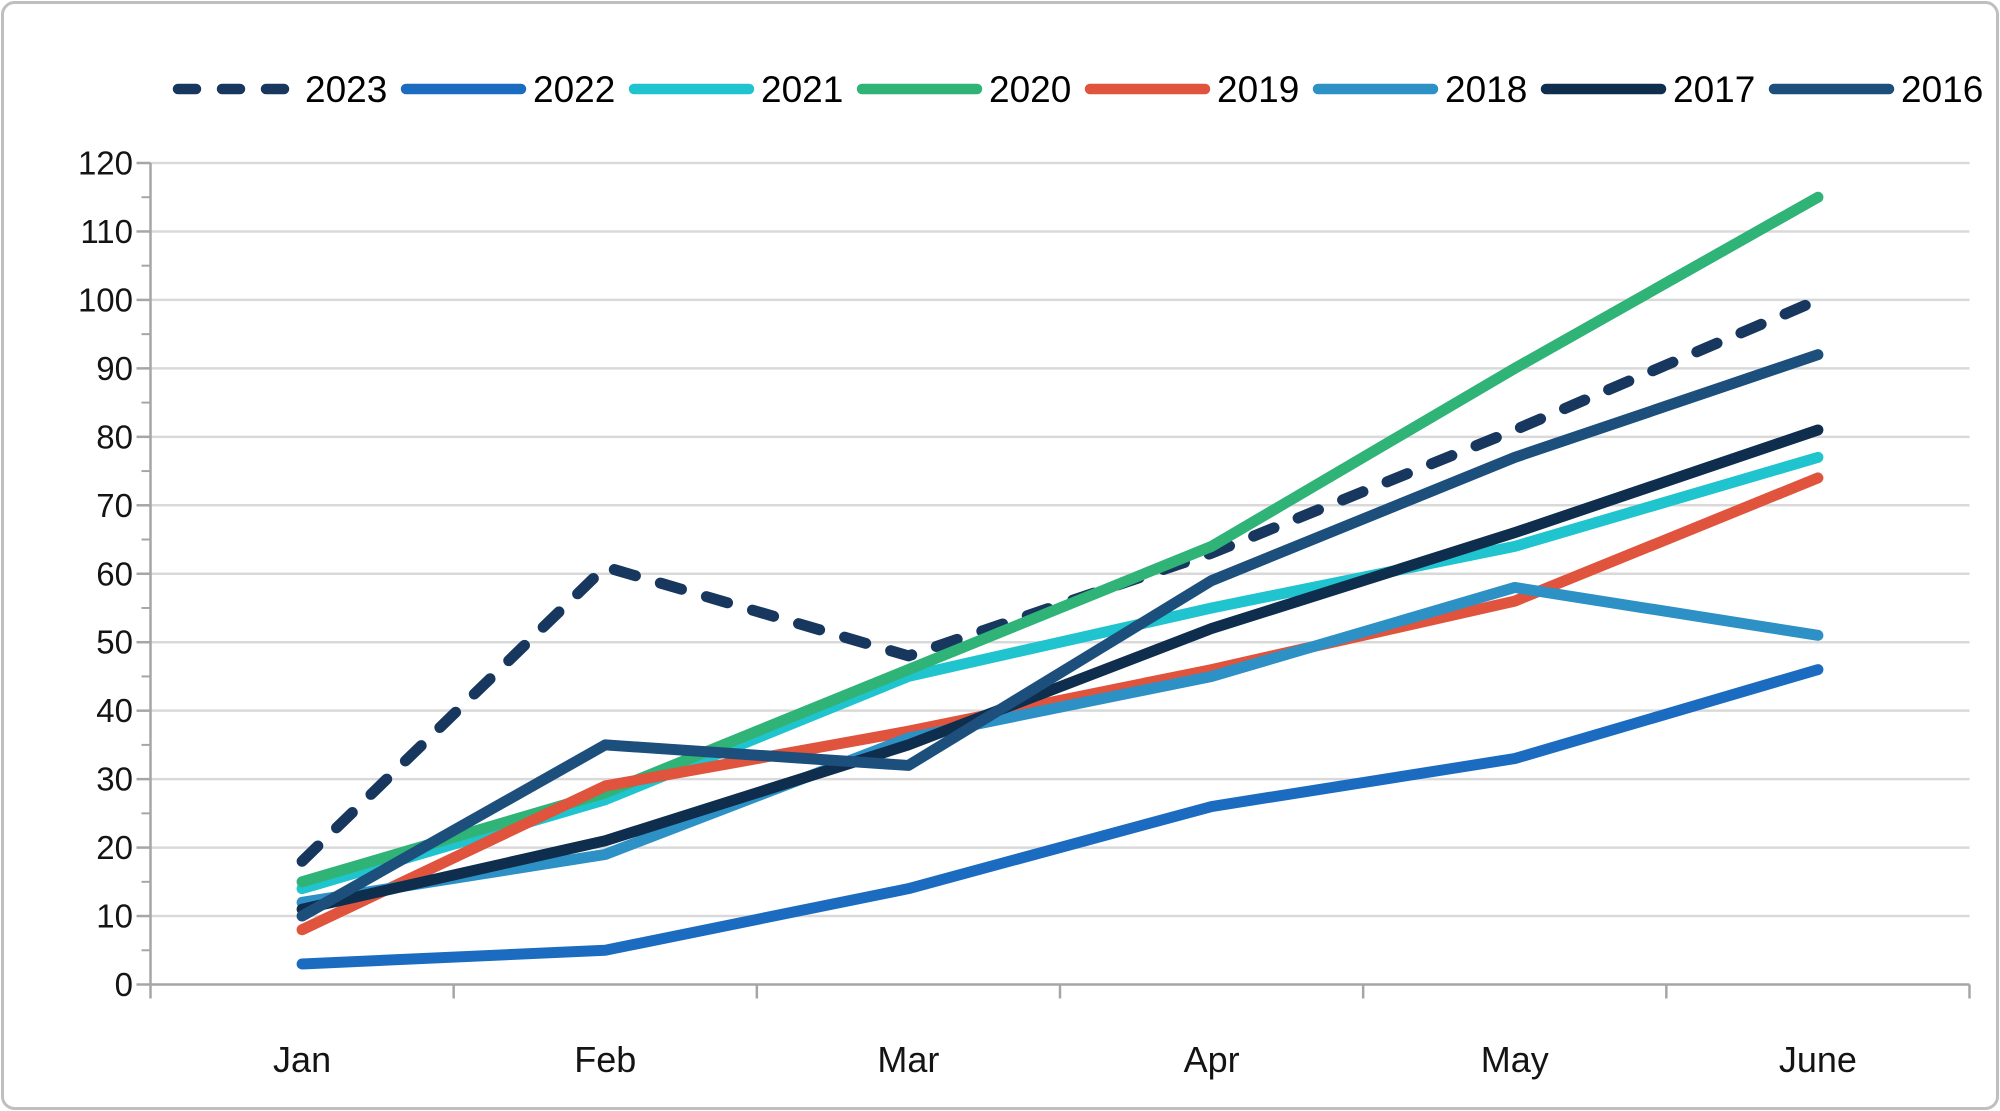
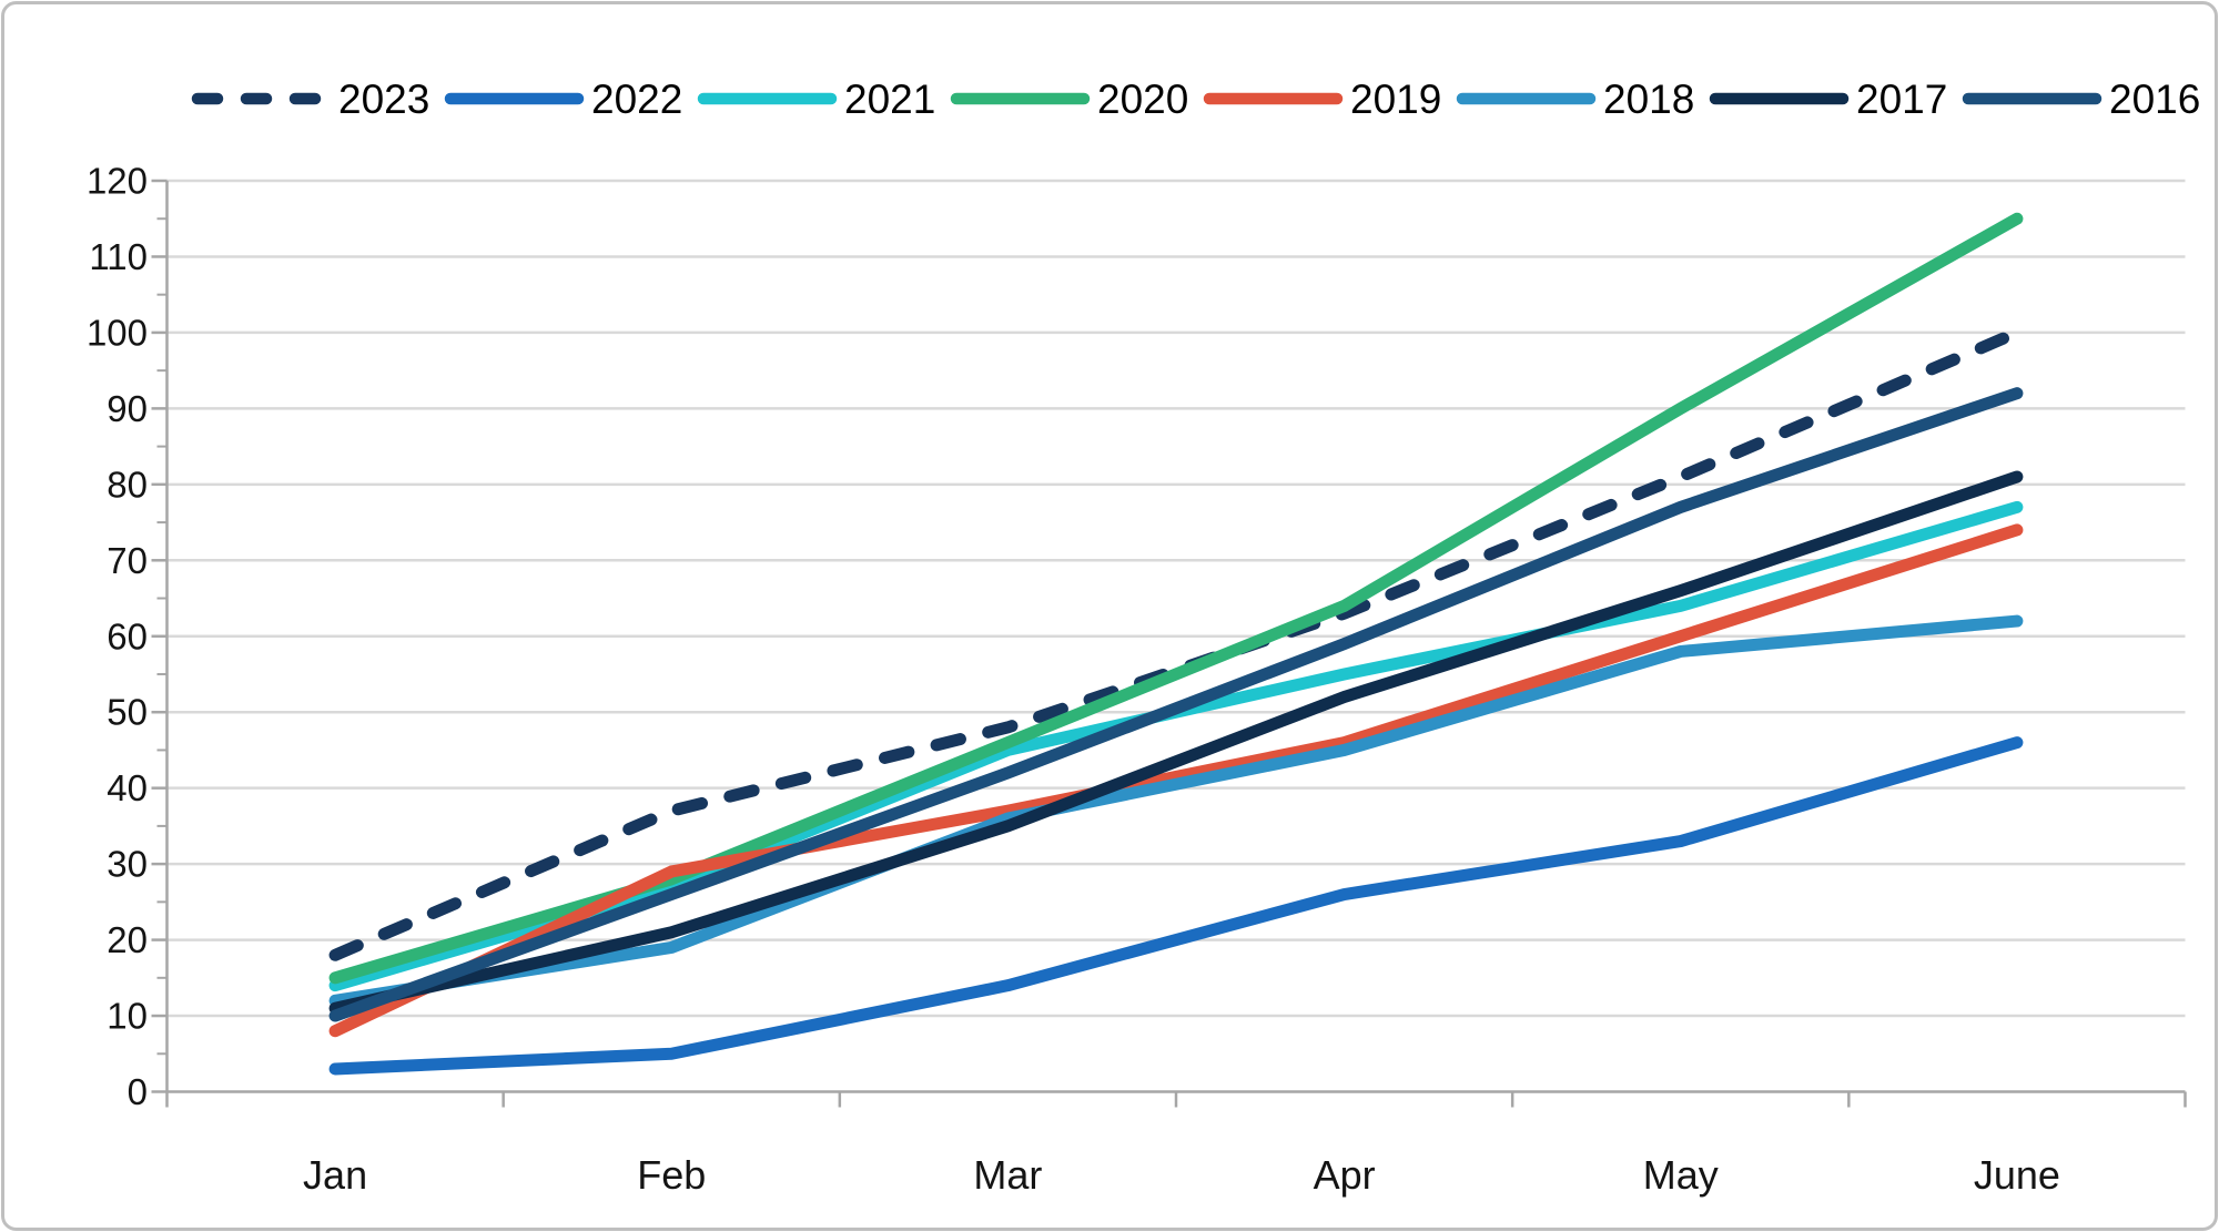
2023/Feb: 61 -> 37
2016/Feb: 35 -> 26
2016/Mar: 32 -> 42
2019/May: 56 -> 60
2018/June: 51 -> 62
